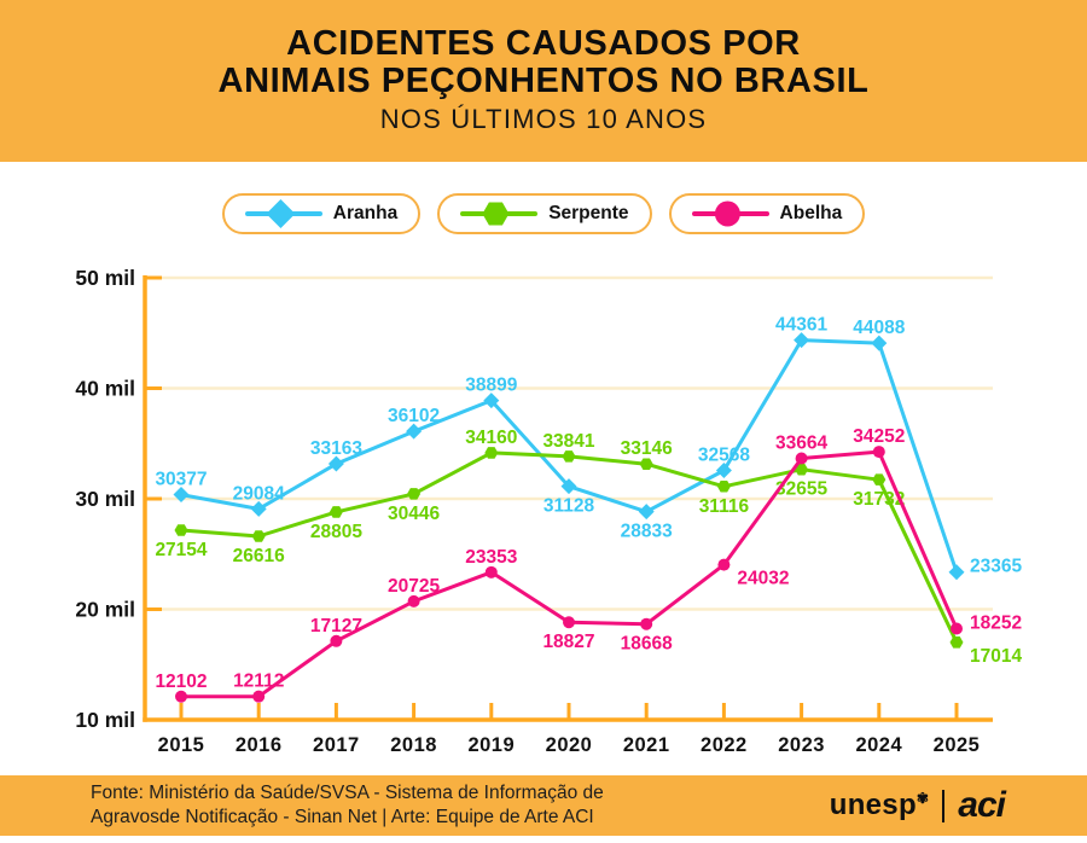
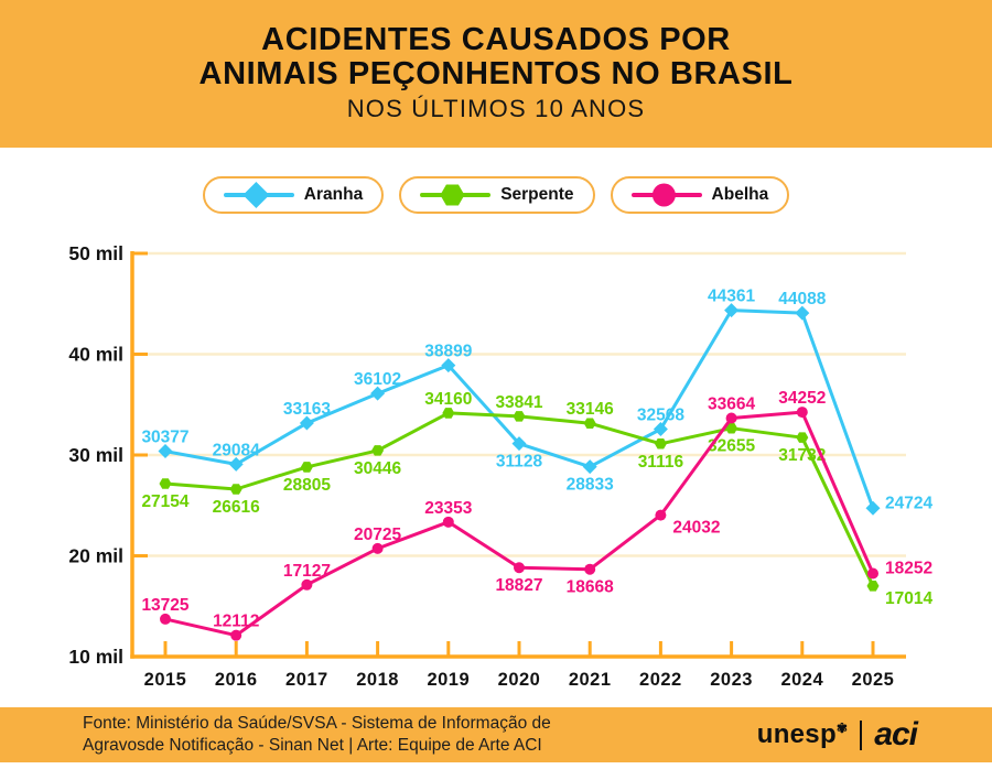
Abelha/2015: 12102 -> 13725
Aranha/2025: 23365 -> 24724
